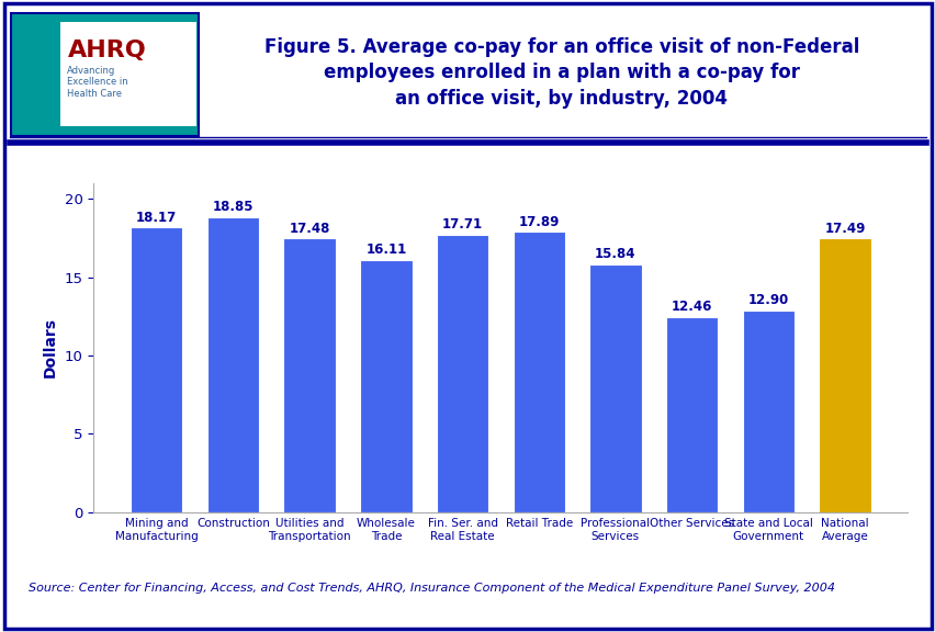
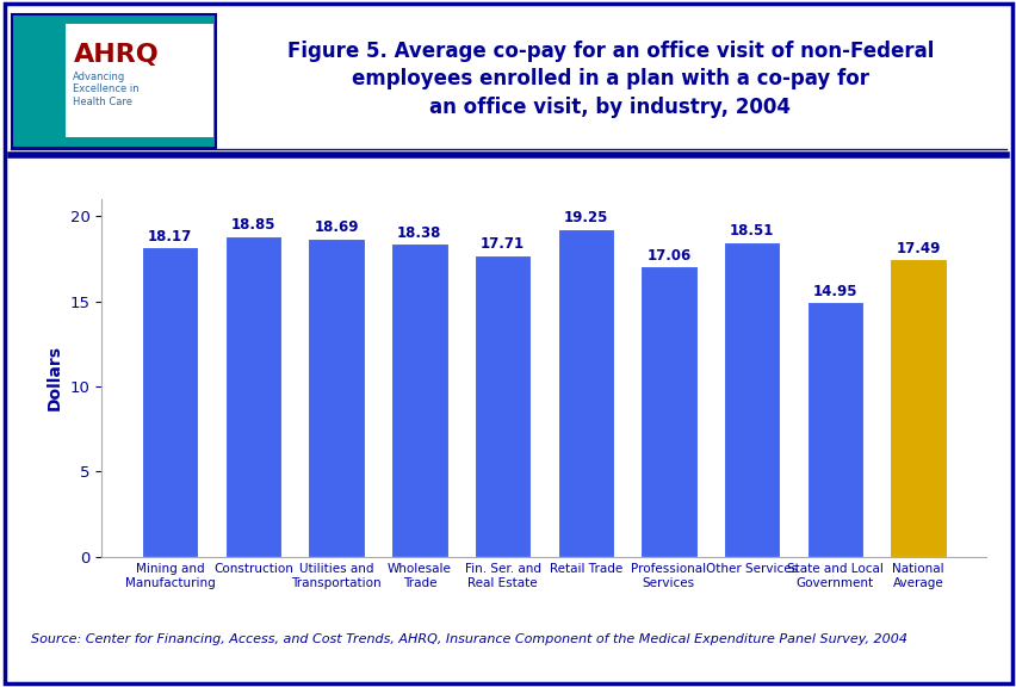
Utilities and Transportation: 17.48 -> 18.69
Wholesale Trade: 16.11 -> 18.38
Retail Trade: 17.89 -> 19.25
Professional Services: 15.84 -> 17.06
Other Services: 12.46 -> 18.51
State and Local Government: 12.90 -> 14.95
